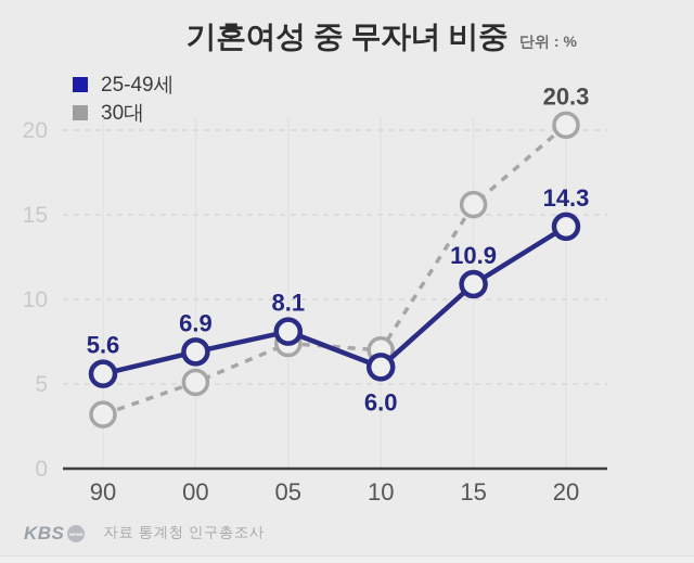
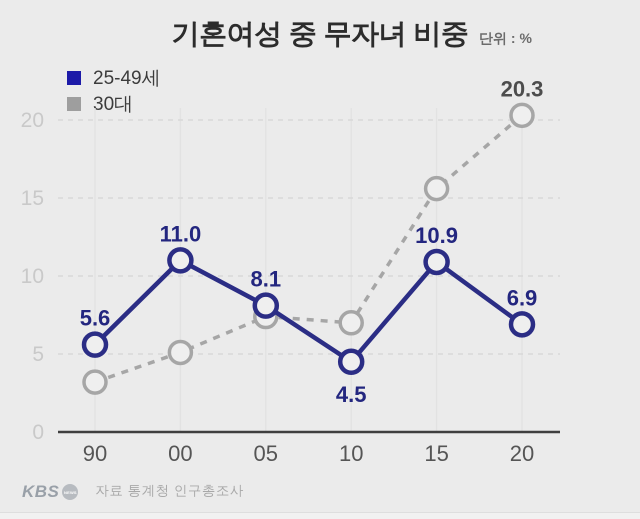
25-49세/00: 6.9 -> 11.0
25-49세/10: 6.0 -> 4.5
25-49세/20: 14.3 -> 6.9
